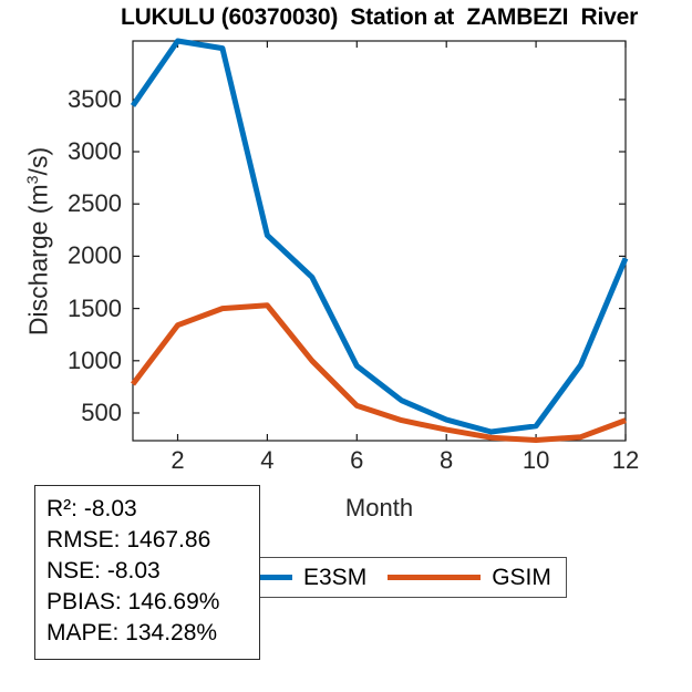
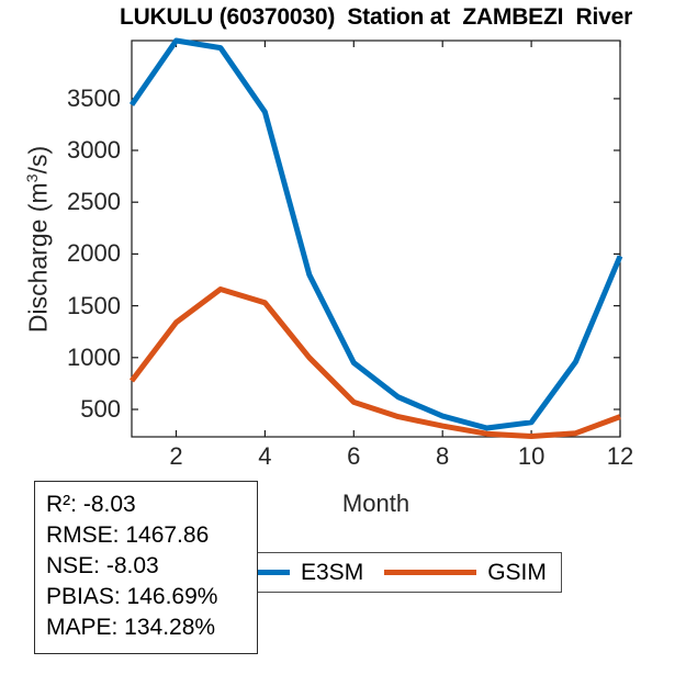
GSIM/3: 1500 -> 1700
E3SM/4: 2200 -> 3400
